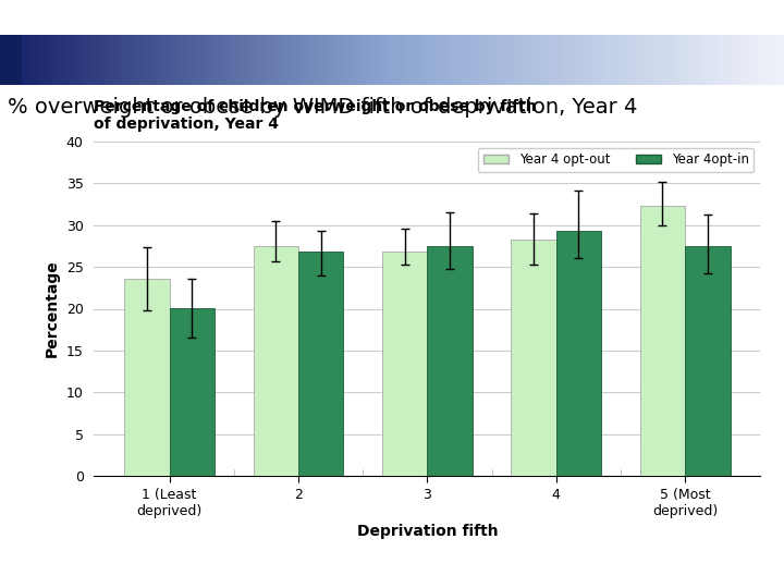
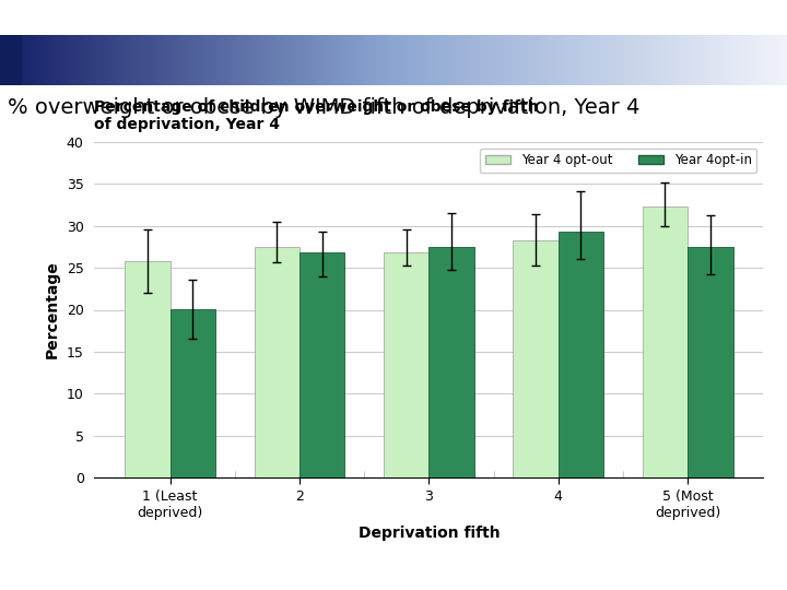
Year 4 opt-out/1 (Least deprived): 23.6 -> 25.8
